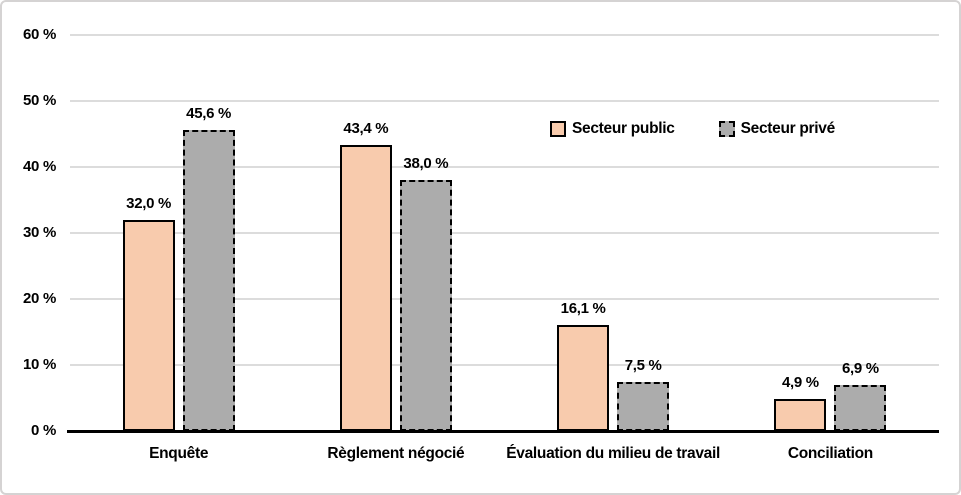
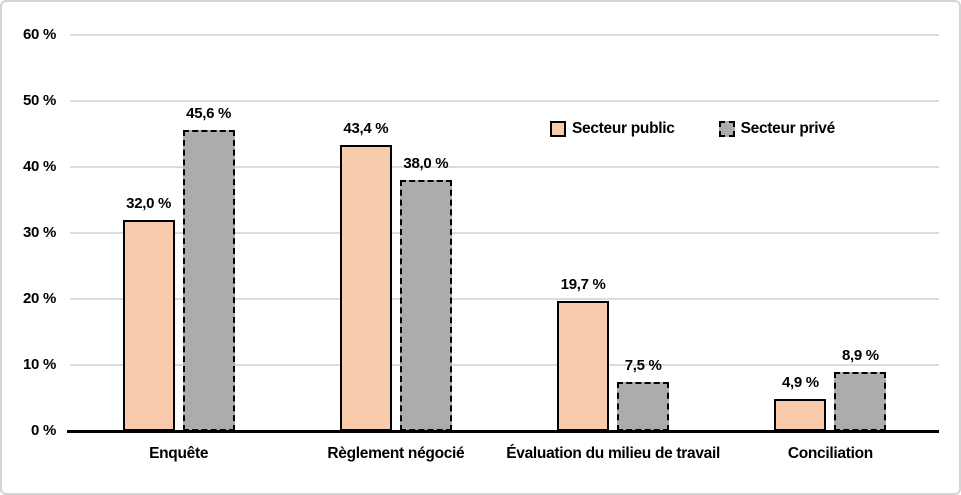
Secteur public/Évaluation du milieu de travail: 16,1 -> 19,7
Secteur privé/Conciliation: 6,9 -> 8,9
